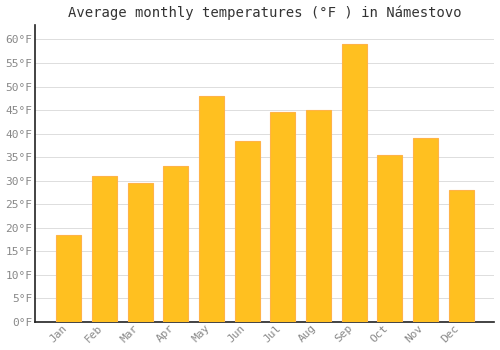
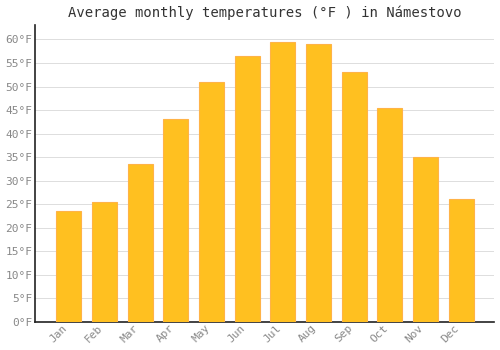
Jan: 18.5°F -> 23.5°F
Feb: 31.0°F -> 25.5°F
Mar: 29.5°F -> 33.5°F
Apr: 33.0°F -> 43.0°F
May: 48.0°F -> 51.0°F
Jun: 38.5°F -> 56.5°F
Jul: 44.5°F -> 59.5°F
Aug: 45.0°F -> 59.0°F
Sep: 59.0°F -> 53.0°F
Oct: 35.5°F -> 45.5°F
Nov: 39.0°F -> 35.0°F
Dec: 28.0°F -> 26.0°F
